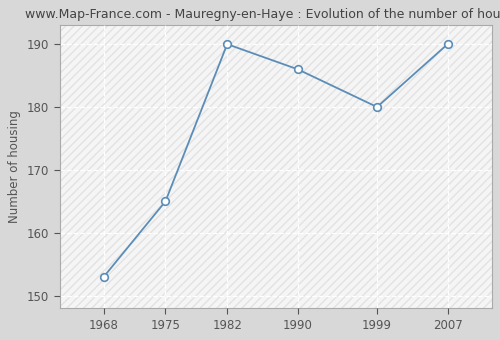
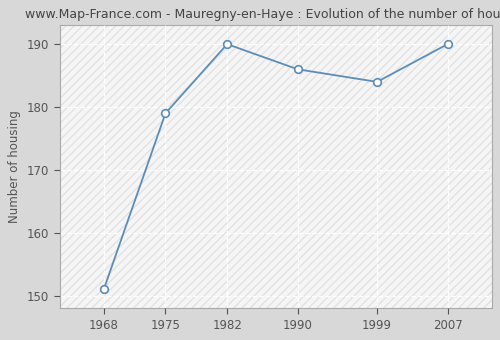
1968: 153 -> 151
1975: 165 -> 179
1999: 180 -> 184
